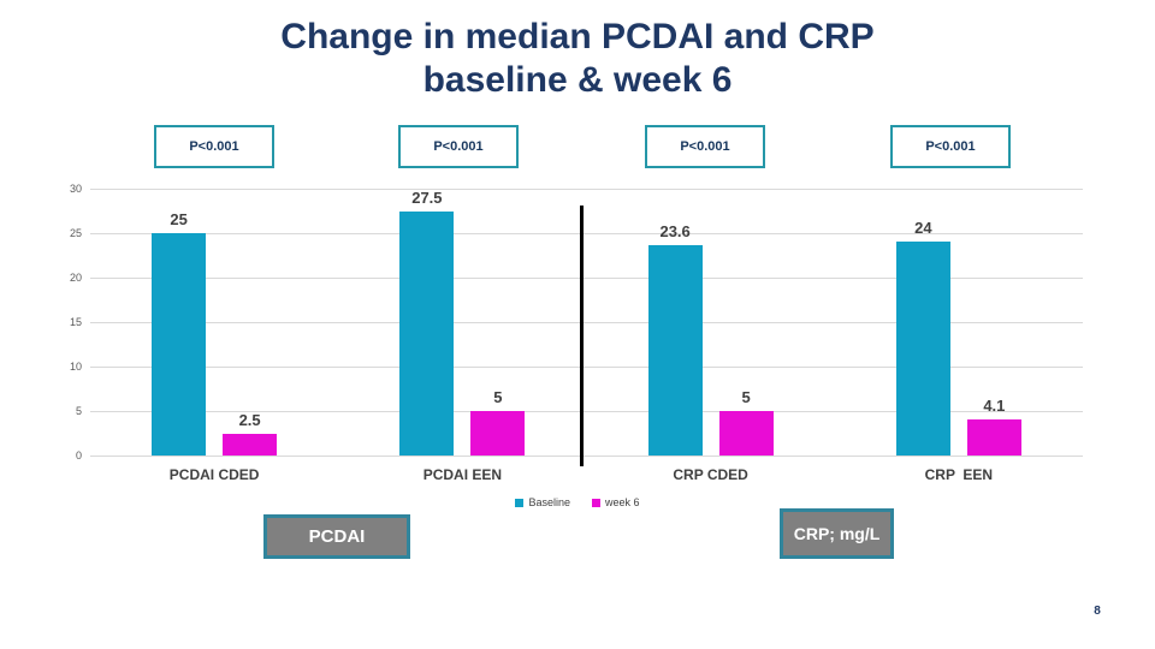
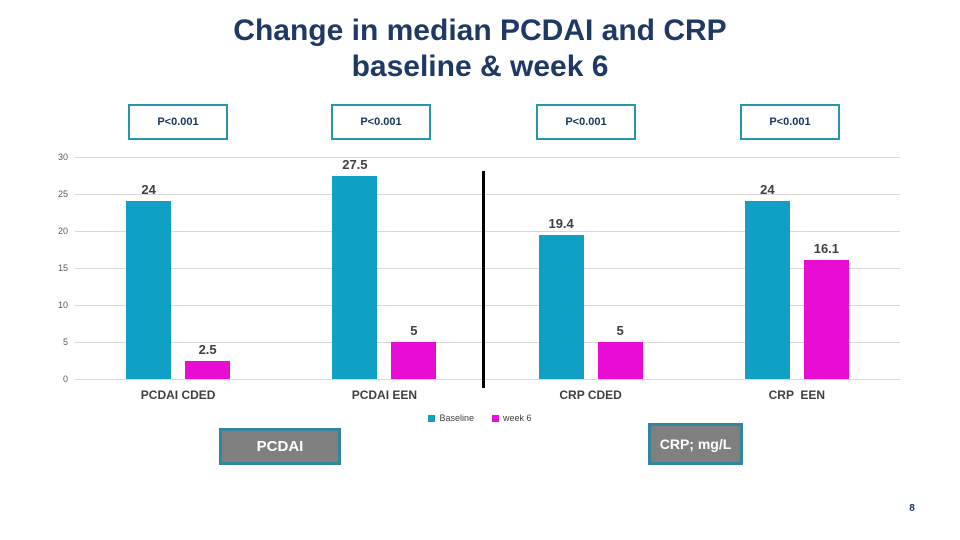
Baseline/PCDAI CDED: 25 -> 24
Baseline/CRP CDED: 23.6 -> 19.4
week 6/CRP EEN: 4.1 -> 16.1
